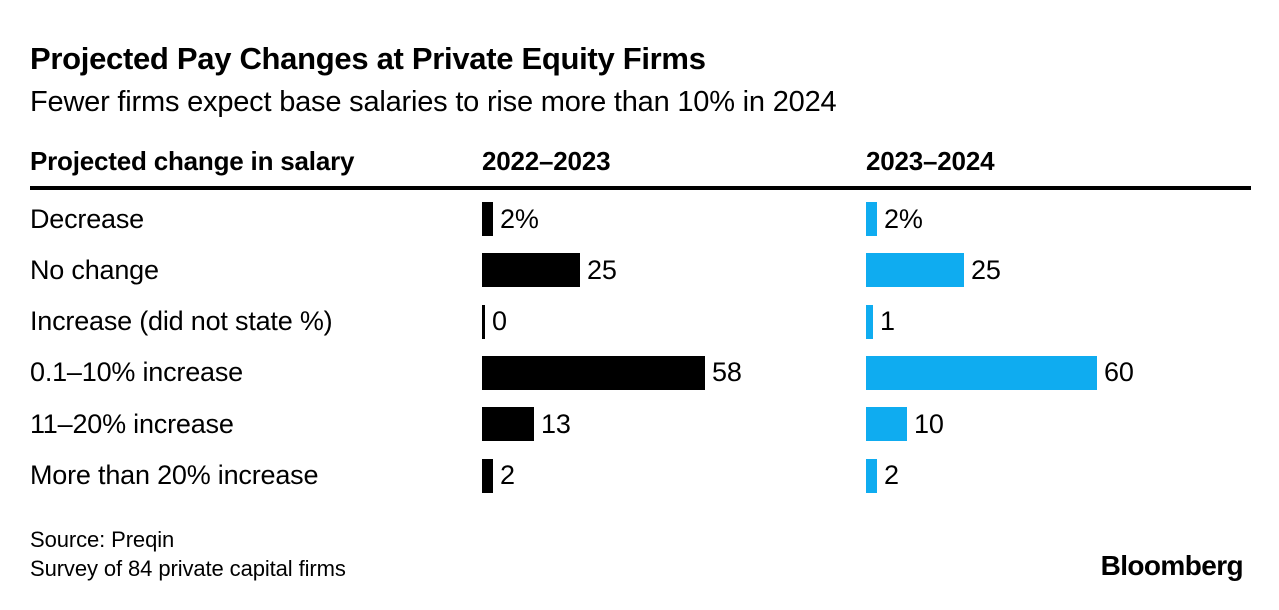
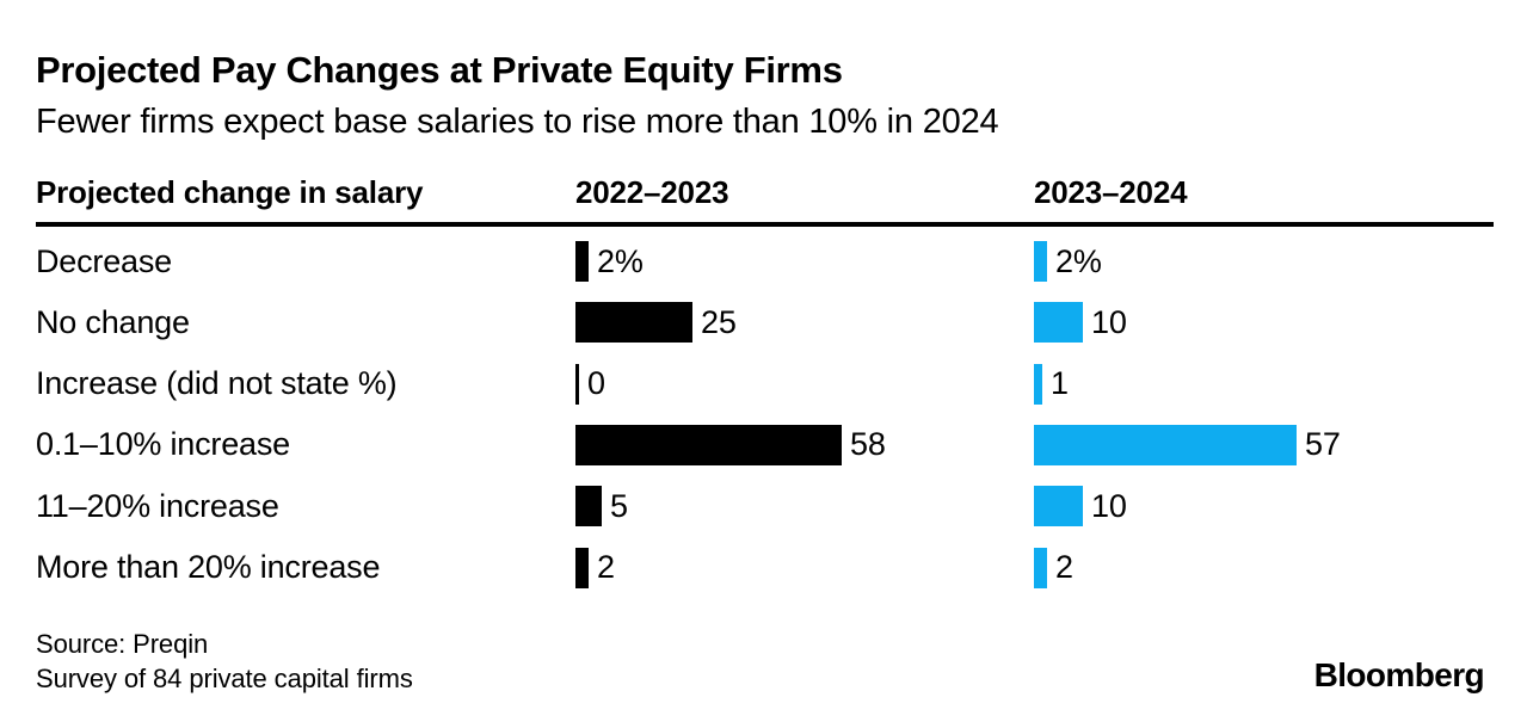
2023–2024/No change: 25 -> 10
2023–2024/0.1–10% increase: 60 -> 57
2022–2023/11–20% increase: 13 -> 5
